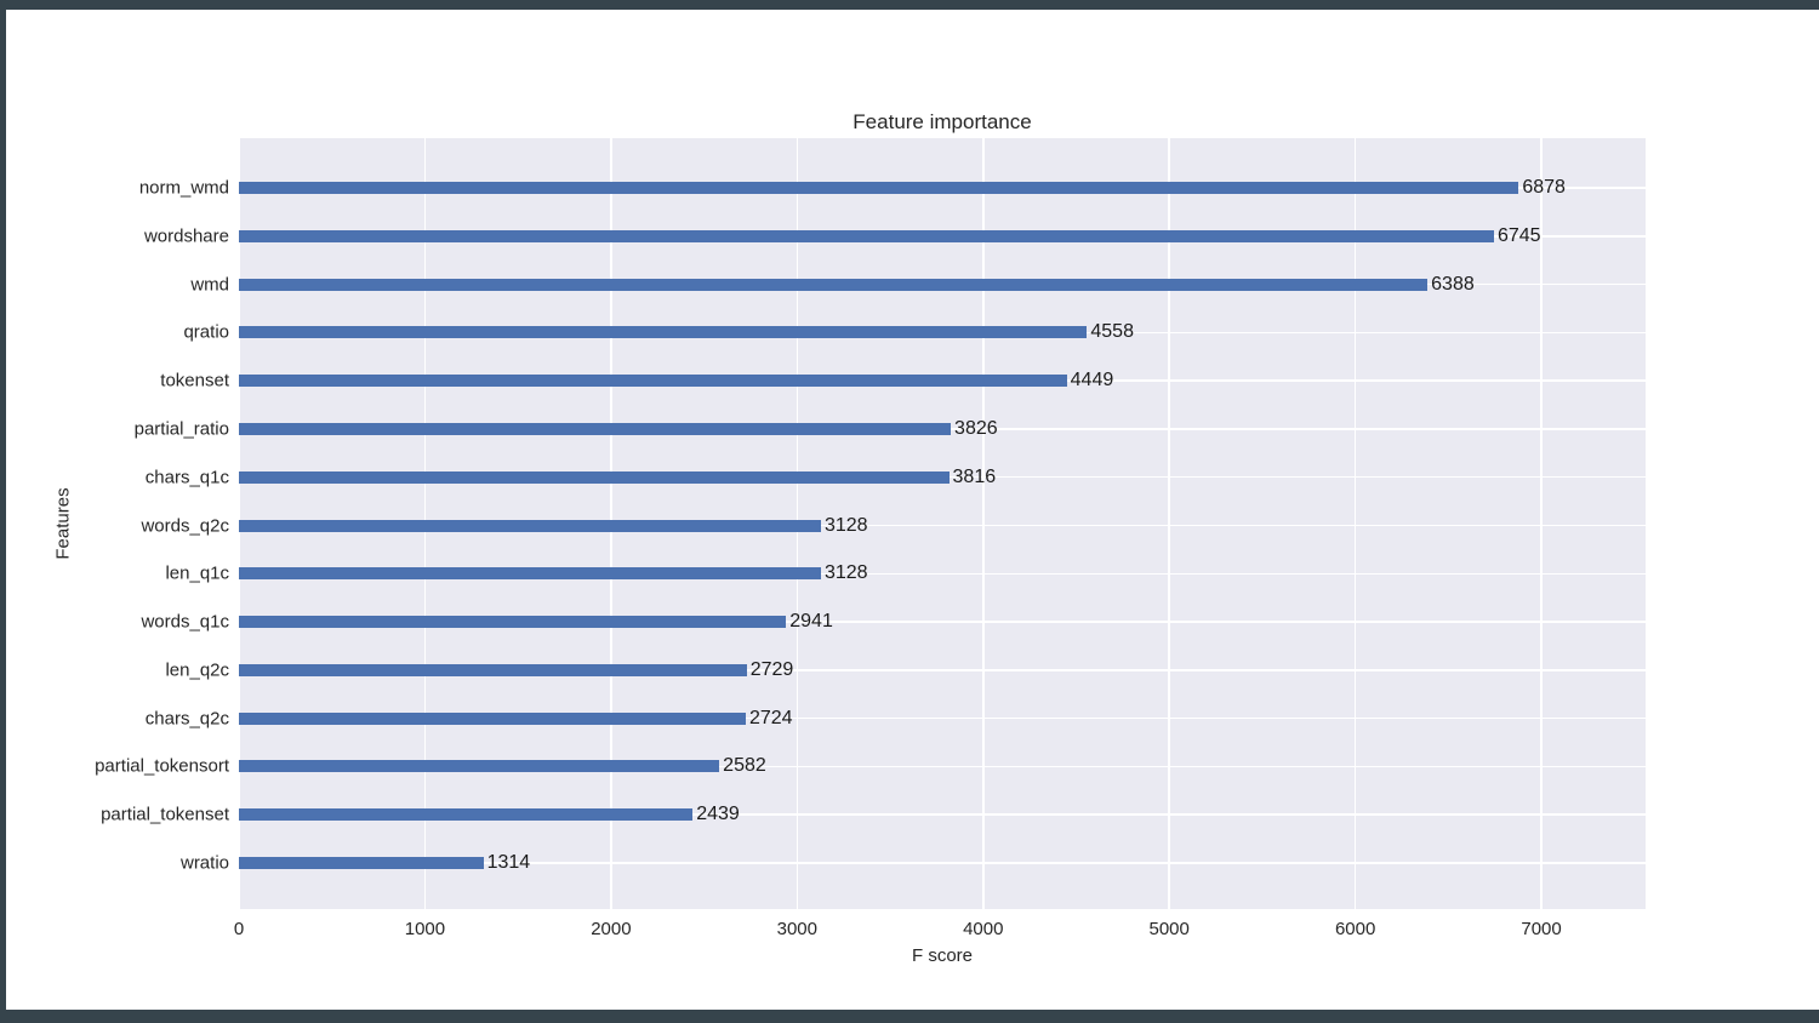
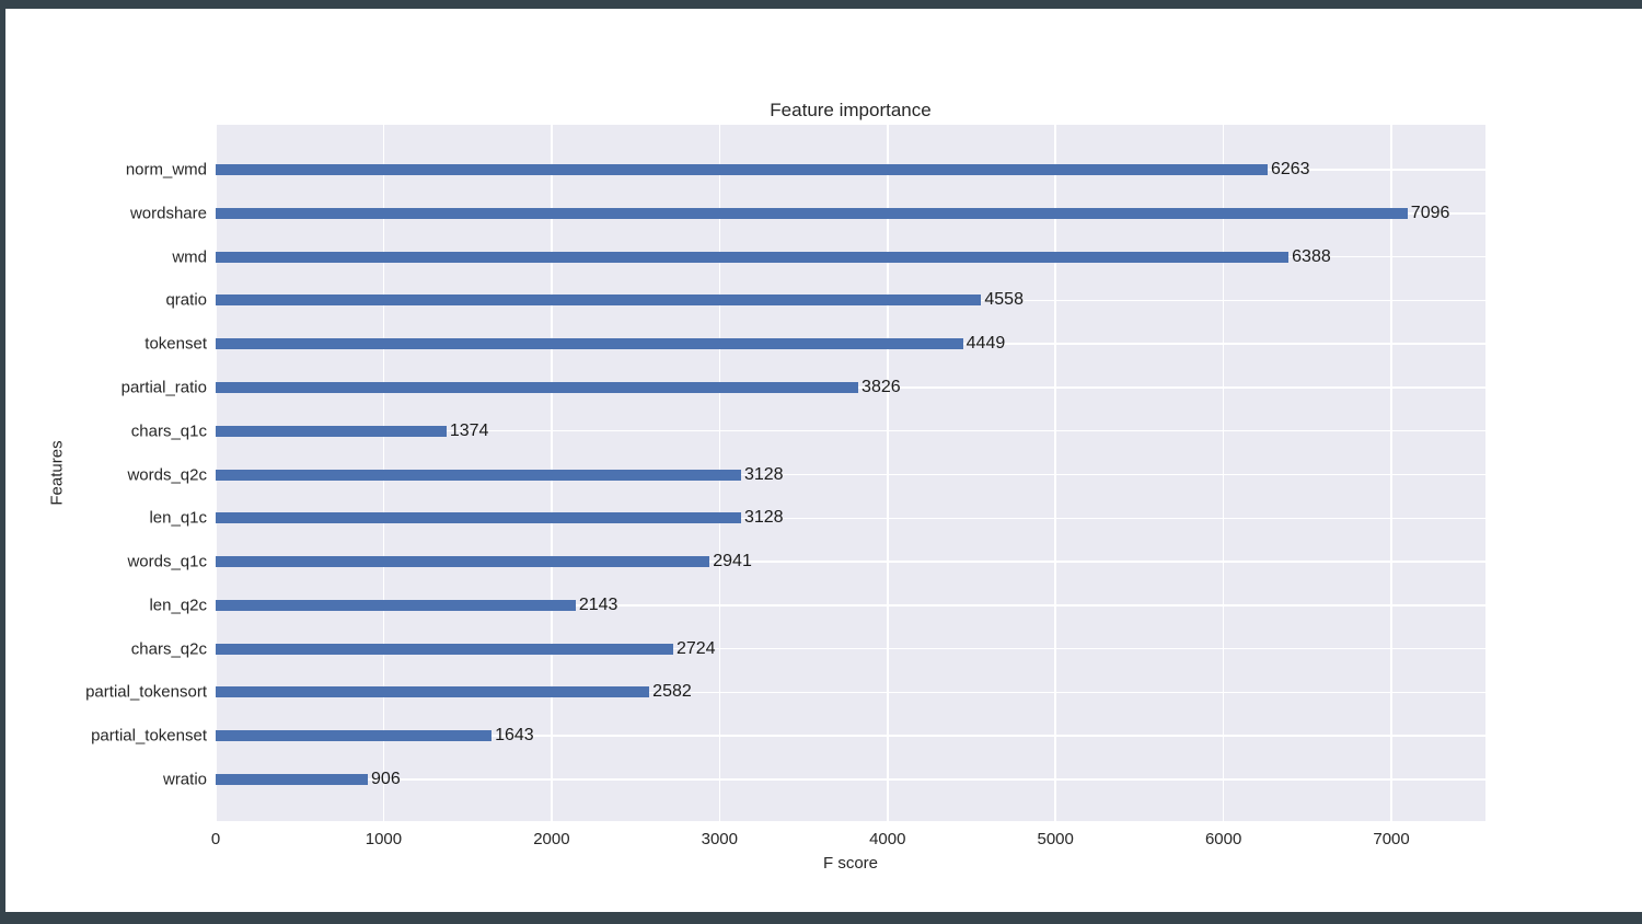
norm_wmd: 6878 -> 6263
wordshare: 6745 -> 7096
chars_q1c: 3816 -> 1374
len_q2c: 2729 -> 2143
partial_tokenset: 2439 -> 1643
wratio: 1314 -> 906
